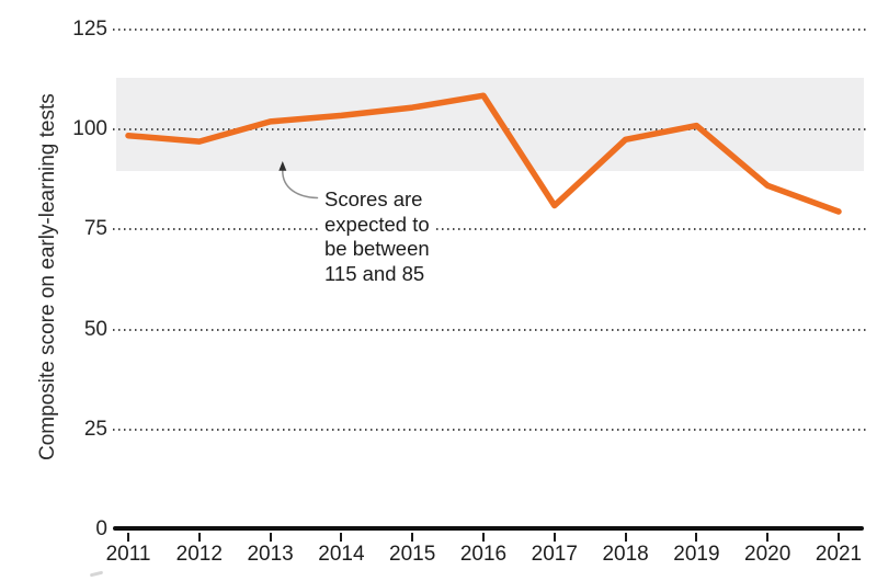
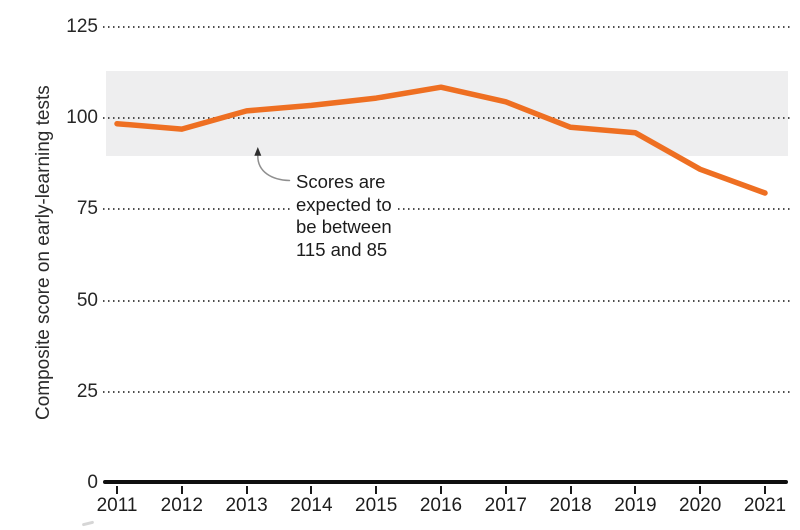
2017: 81 -> 104
2019: 101 -> 96
